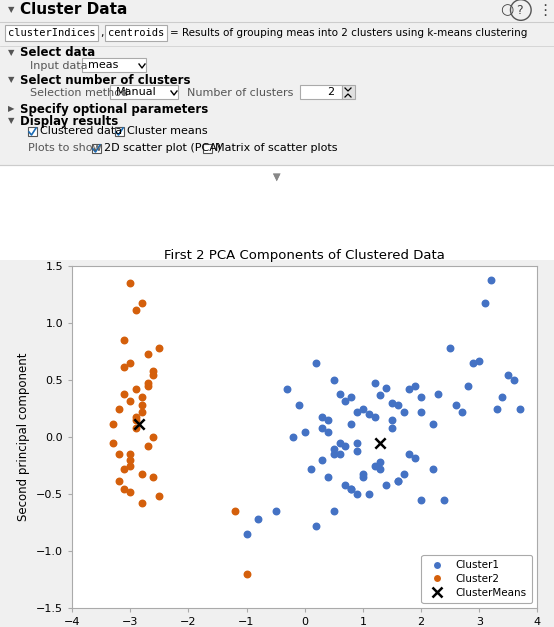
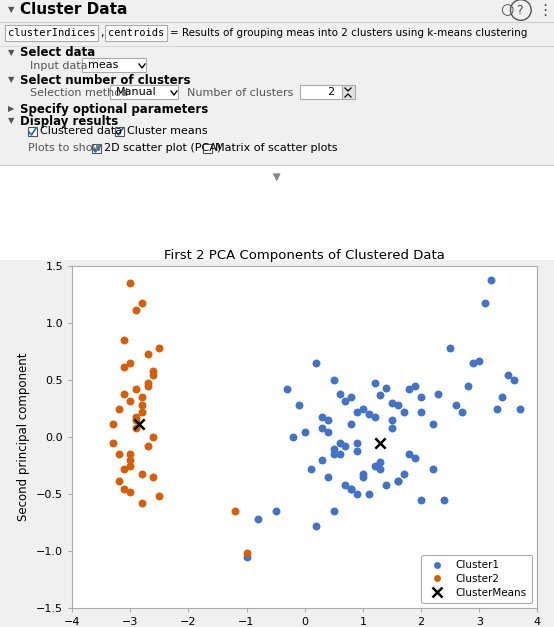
First 2 PCA Components of Clustered Data/Cluster1/−1: -0.85 -> -1.05
First 2 PCA Components of Clustered Data/Cluster2/−1: -1.20 -> -1.02
